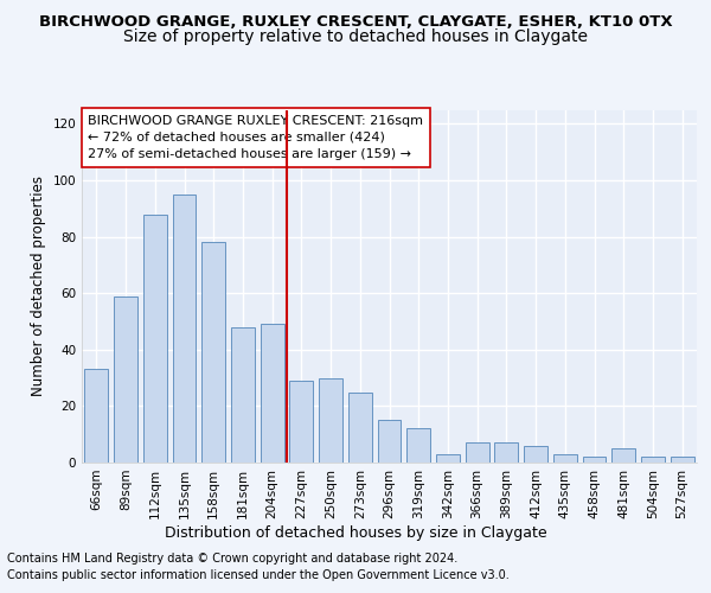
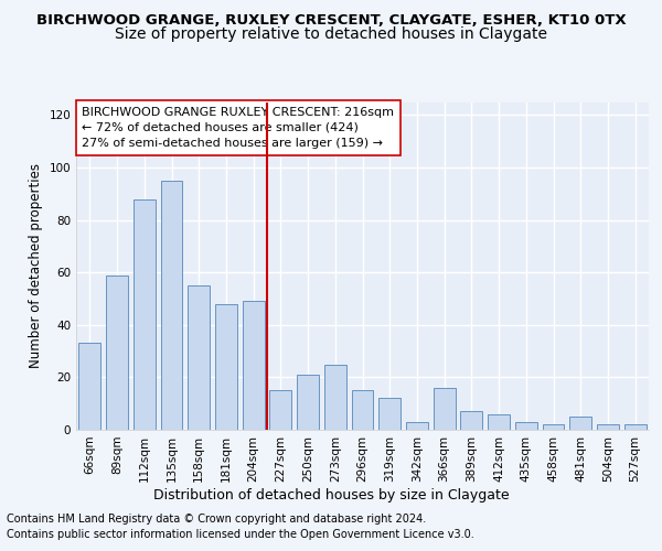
158sqm: 78 -> 55
227sqm: 29 -> 15
250sqm: 30 -> 21
366sqm: 7 -> 16
